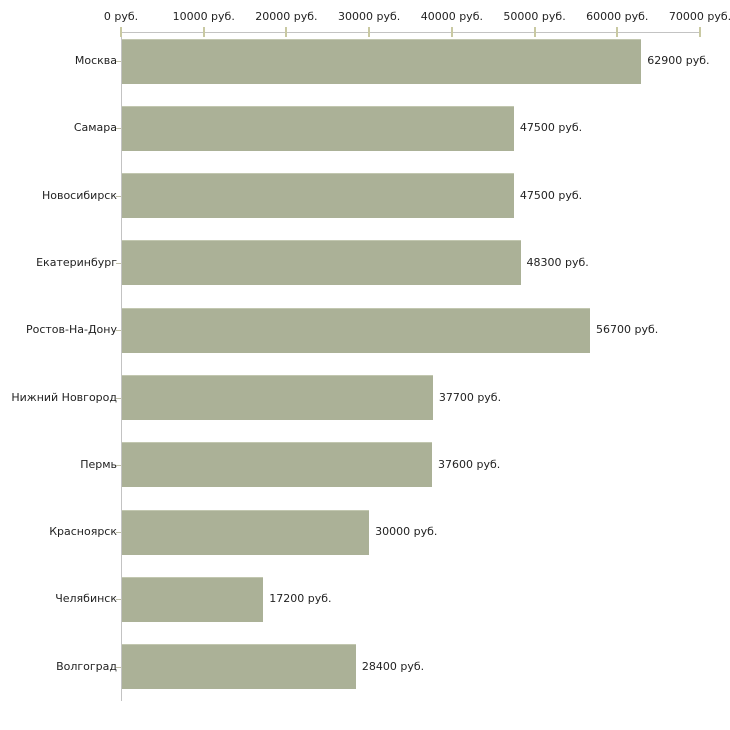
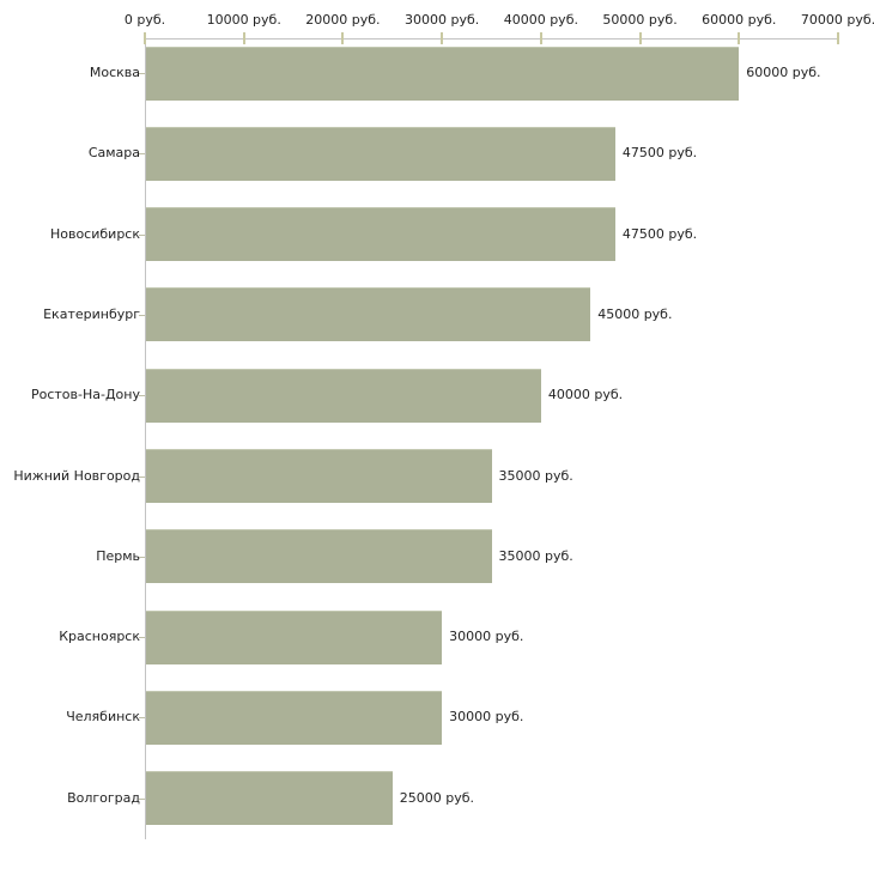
Москва: 62900 -> 60000
Екатеринбург: 48300 -> 45000
Ростов-На-Дону: 56700 -> 40000
Нижний Новгород: 37700 -> 35000
Пермь: 37600 -> 35000
Челябинск: 17200 -> 30000
Волгоград: 28400 -> 25000
